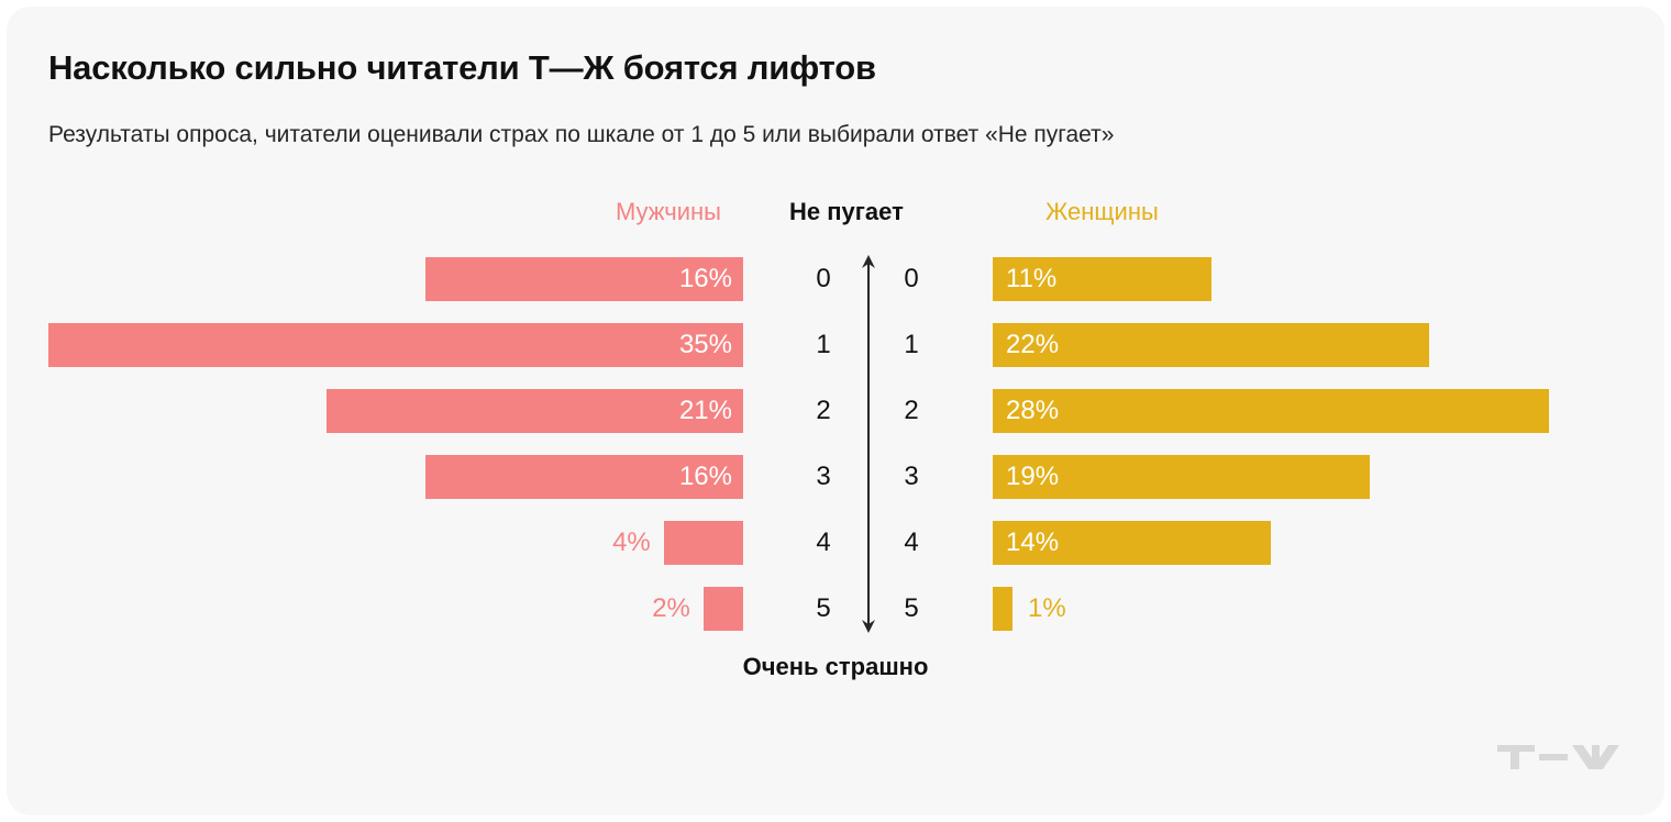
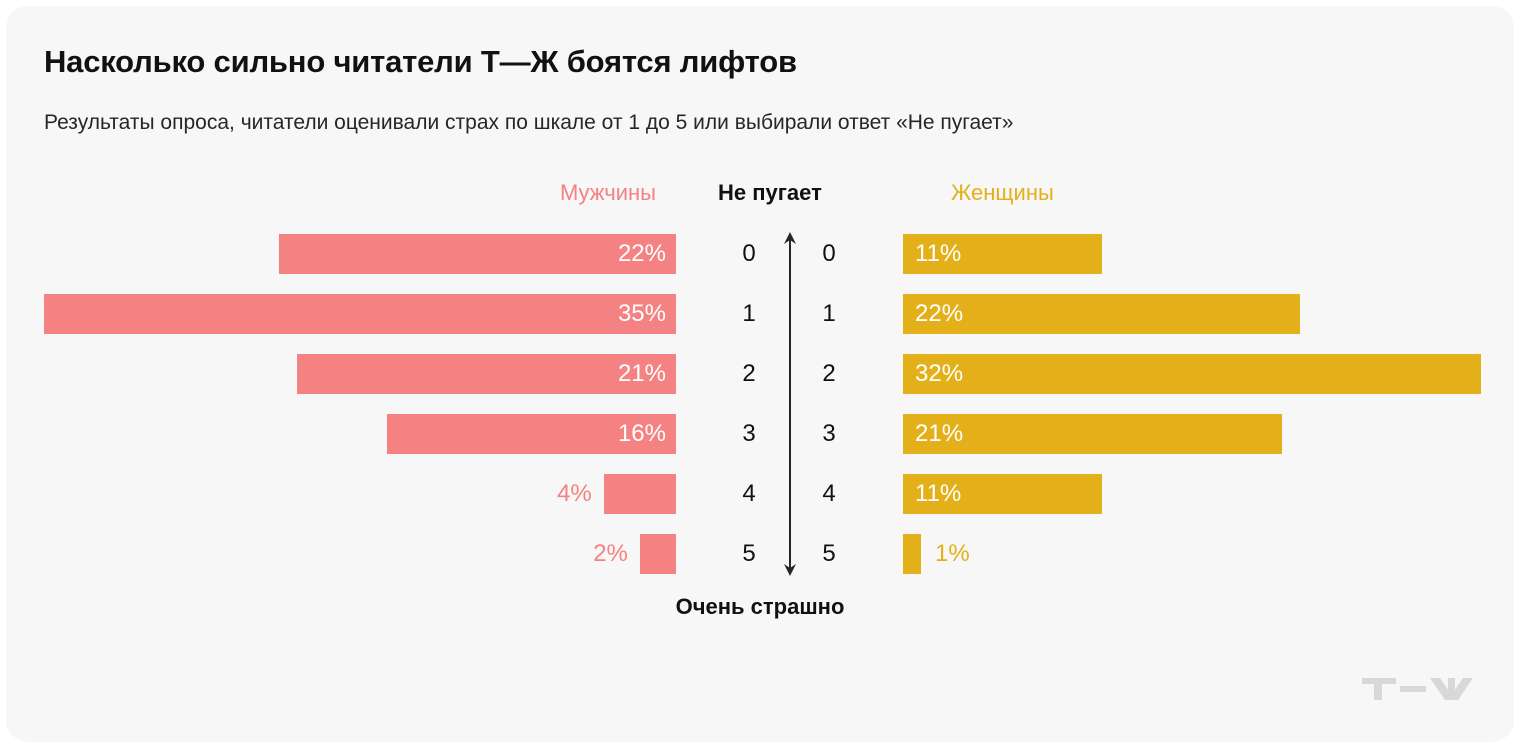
Мужчины/0: 16% -> 22%
Женщины/2: 28% -> 32%
Женщины/3: 19% -> 21%
Женщины/4: 14% -> 11%
